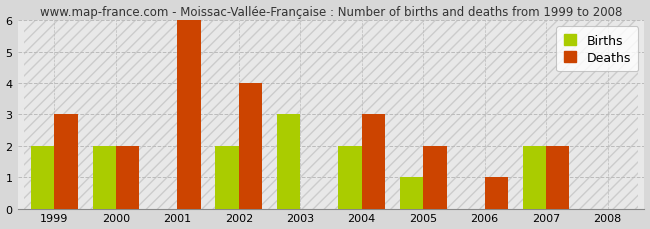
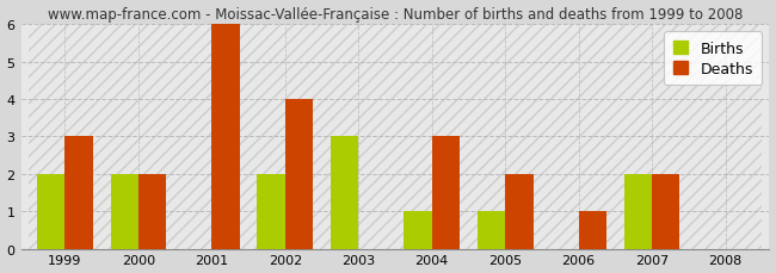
Births/2004: 2 -> 1
